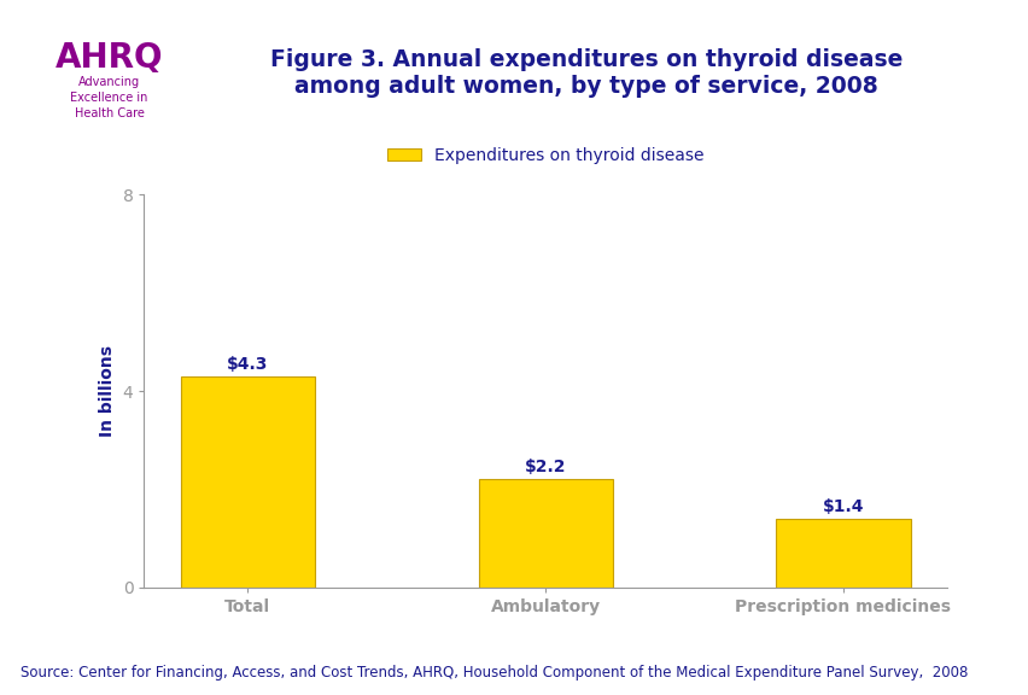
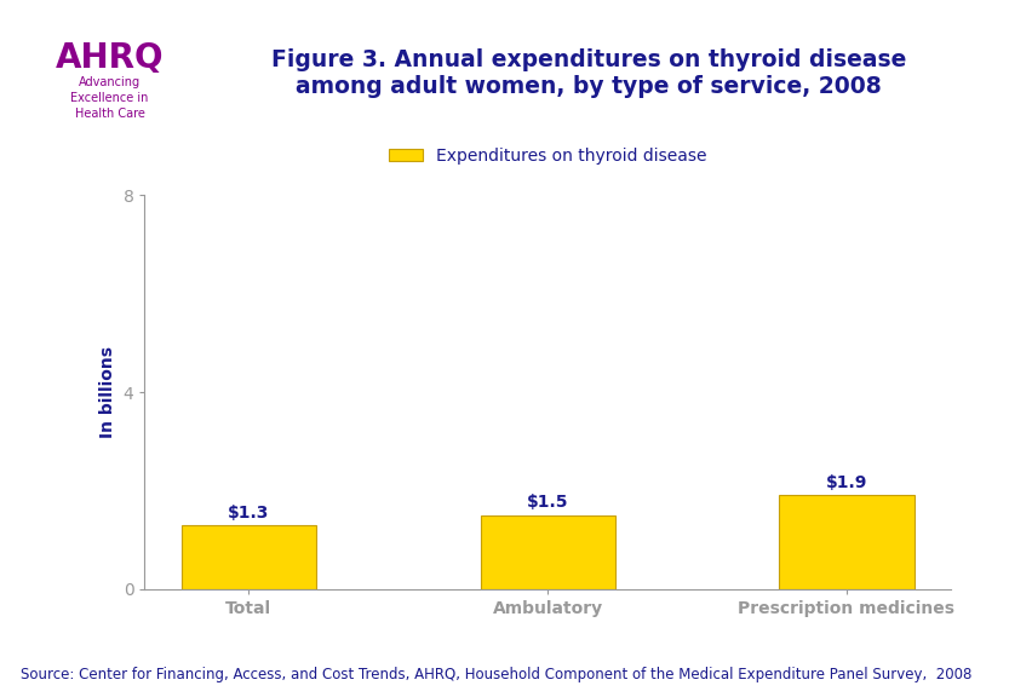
Total: $4.3 -> $1.3
Ambulatory: $2.2 -> $1.5
Prescription medicines: $1.4 -> $1.9
